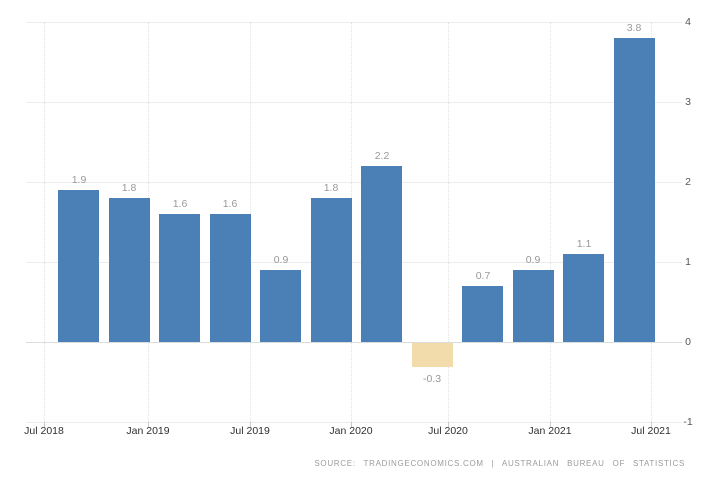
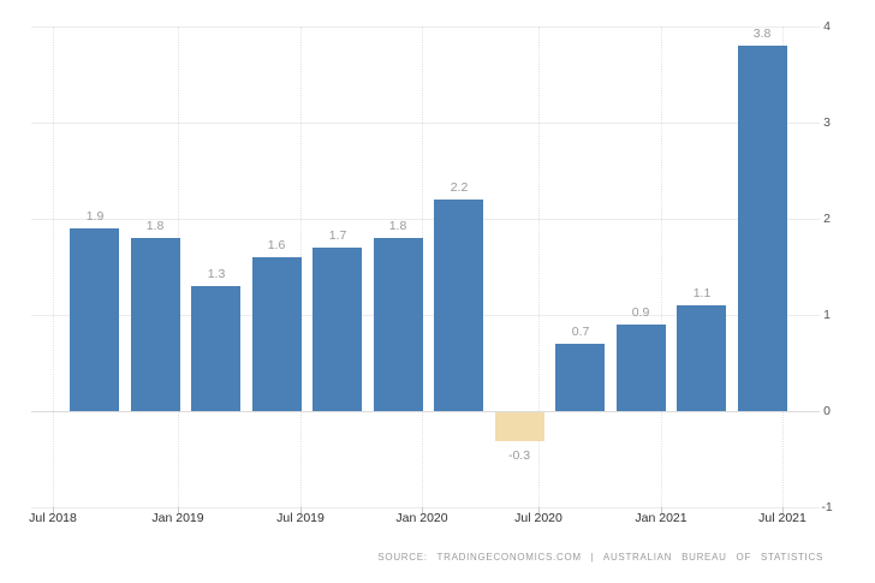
Jan 2019: 1.6 -> 1.3
Jul 2019: 0.9 -> 1.7
